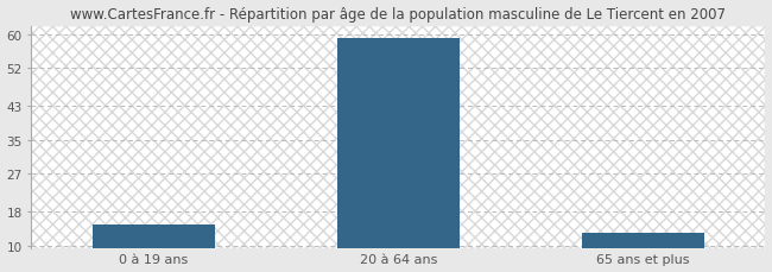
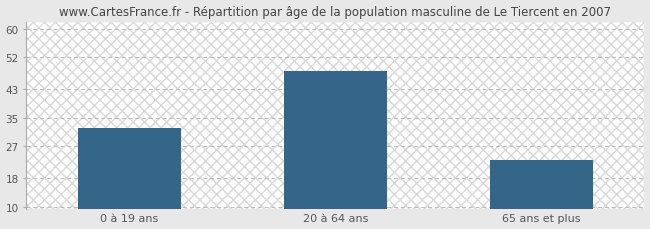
0 à 19 ans: 15 -> 32
20 à 64 ans: 59 -> 48
65 ans et plus: 13 -> 23
